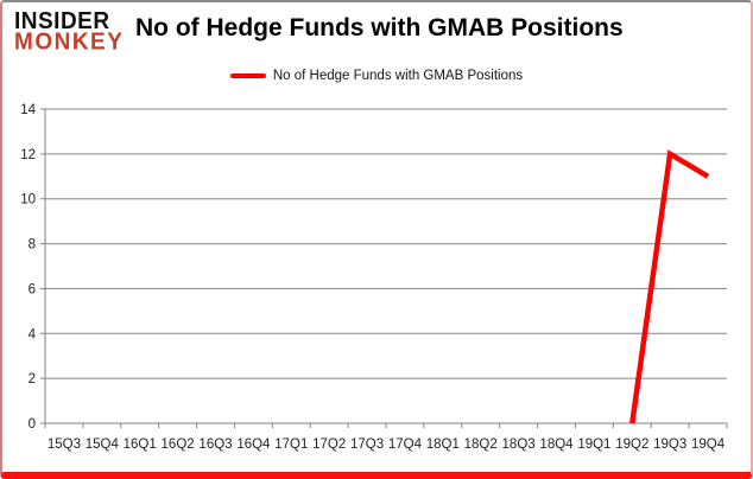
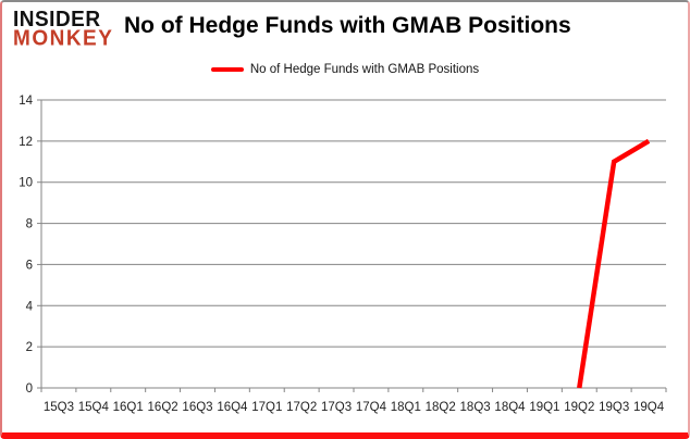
19Q3: 12 -> 11
19Q4: 11 -> 12
